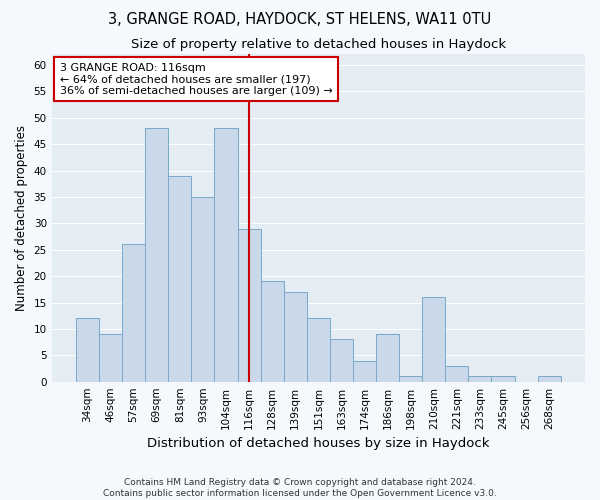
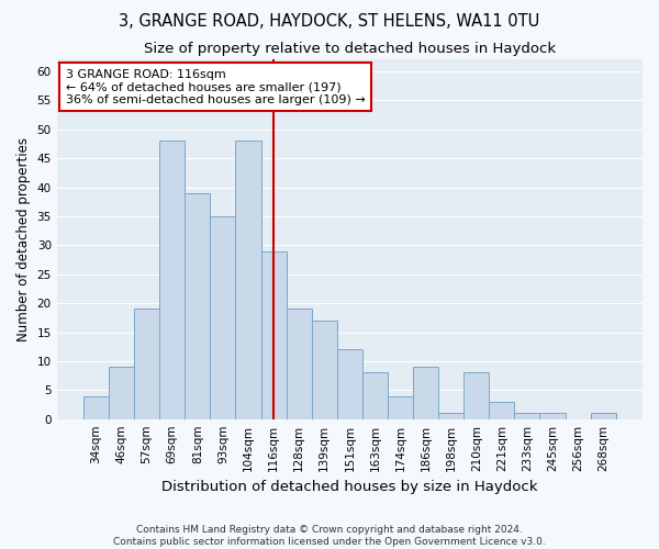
34sqm: 12 -> 4
57sqm: 26 -> 19
210sqm: 16 -> 8
